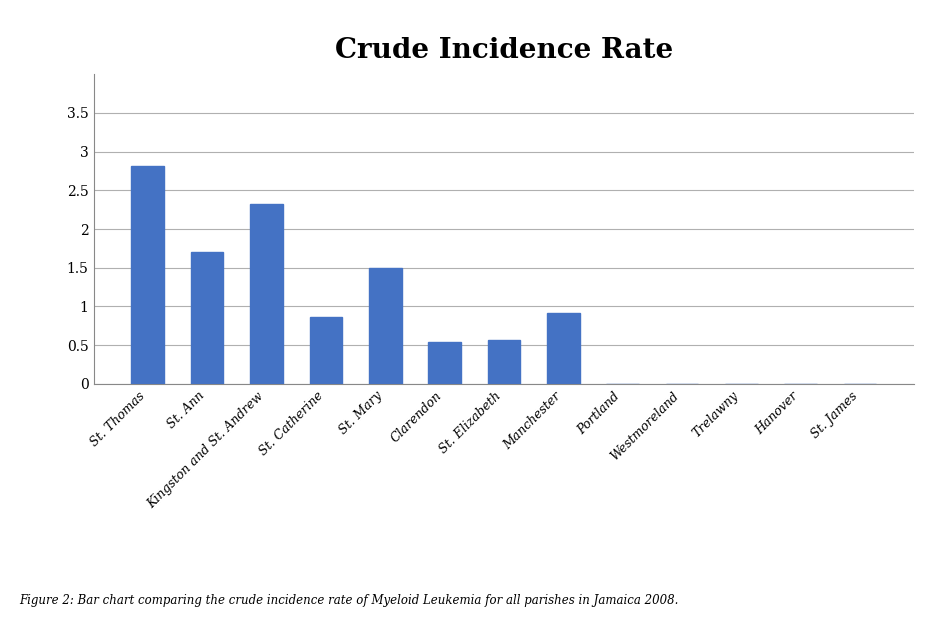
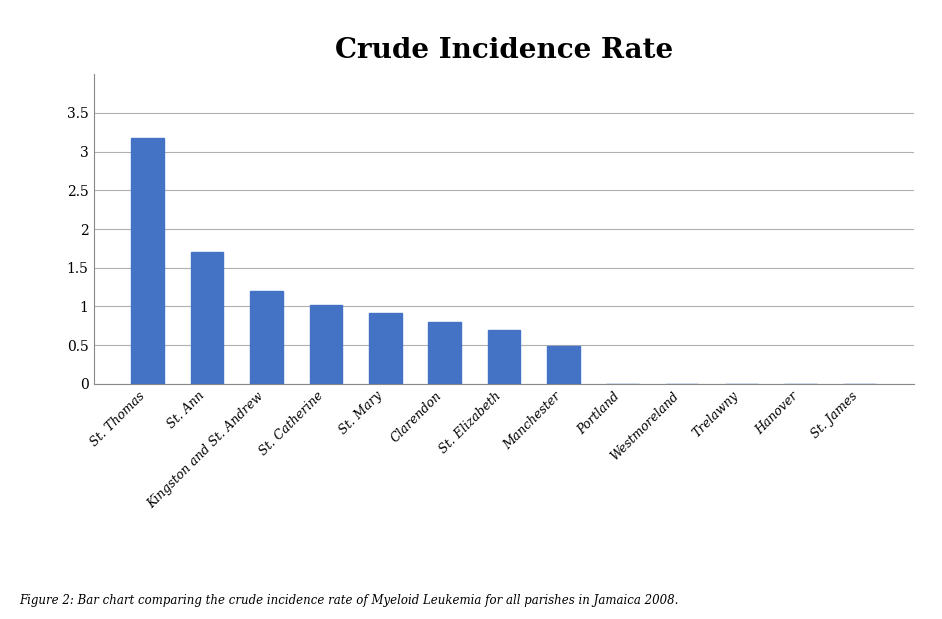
St. Thomas: 2.82 -> 3.18
Kingston and St. Andrew: 2.32 -> 1.20
St. Catherine: 0.86 -> 1.02
St. Mary: 1.50 -> 0.92
Clarendon: 0.54 -> 0.80
St. Elizabeth: 0.56 -> 0.70
Manchester: 0.92 -> 0.49
